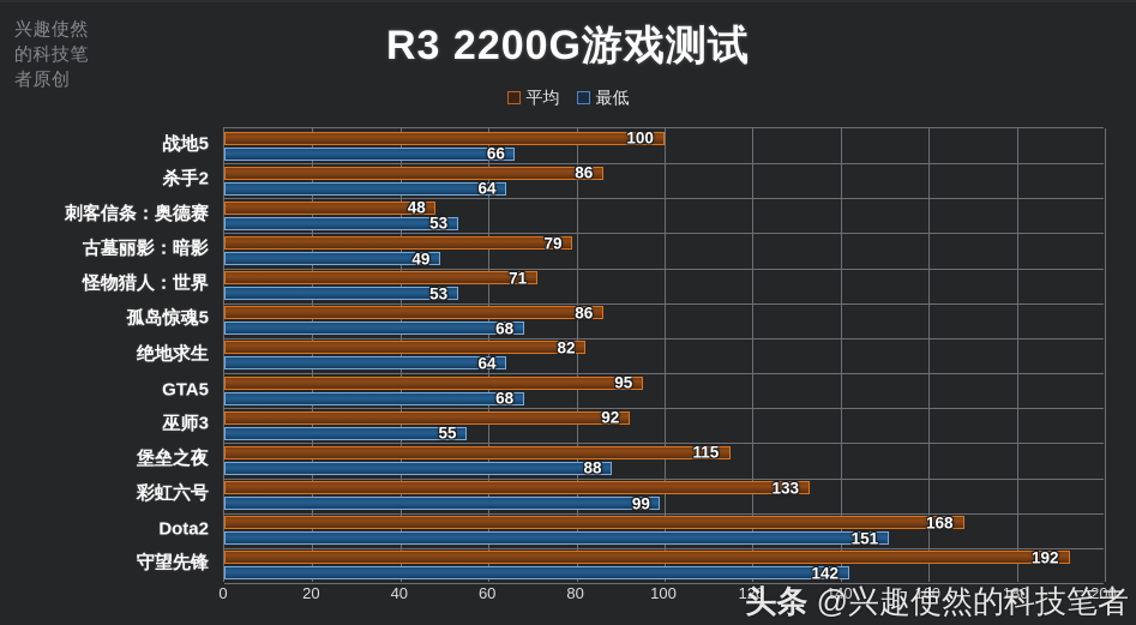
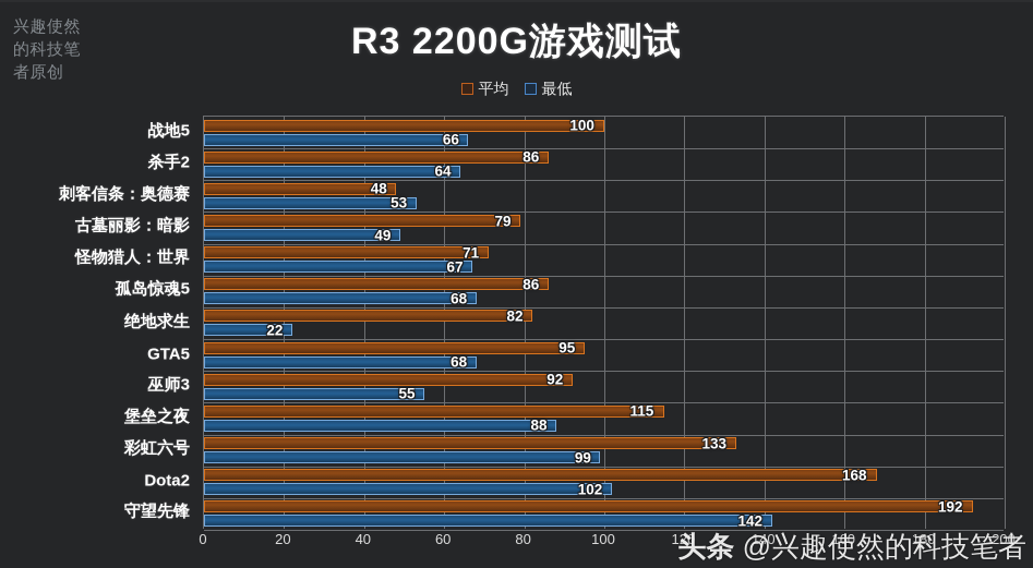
最低/怪物猎人：世界: 53 -> 67
最低/绝地求生: 64 -> 22
最低/Dota2: 151 -> 102
